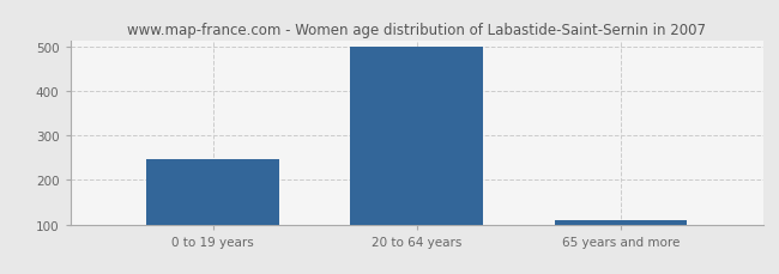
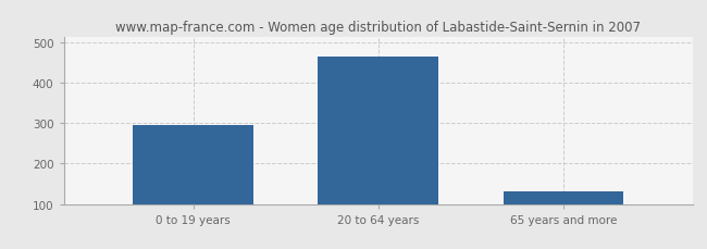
0 to 19 years: 248 -> 295
20 to 64 years: 500 -> 465
65 years and more: 110 -> 130
